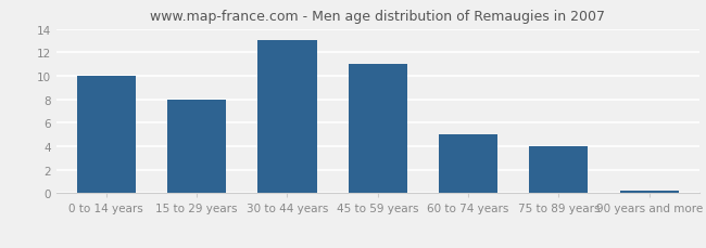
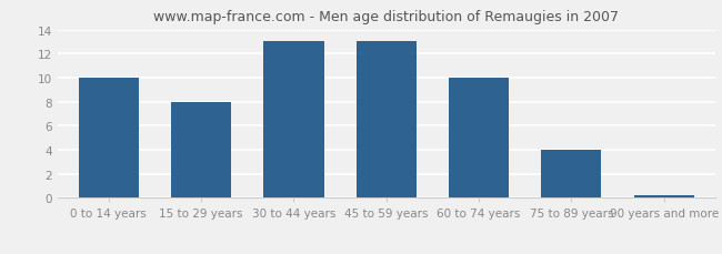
45 to 59 years: 11.0 -> 13.0
60 to 74 years: 5.0 -> 10.0
